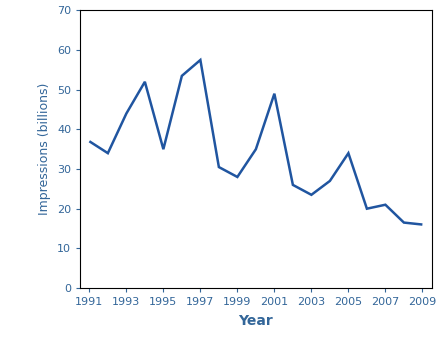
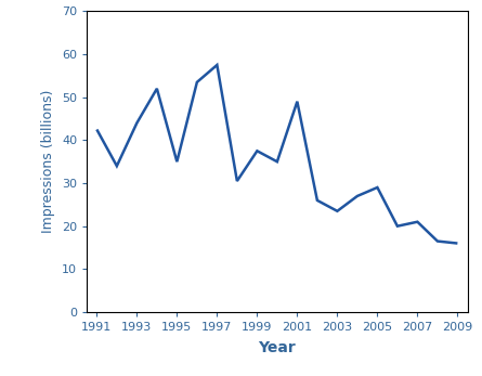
1991: 37.0 -> 42.5
1999: 28.0 -> 37.5
2005: 34.0 -> 29.0
